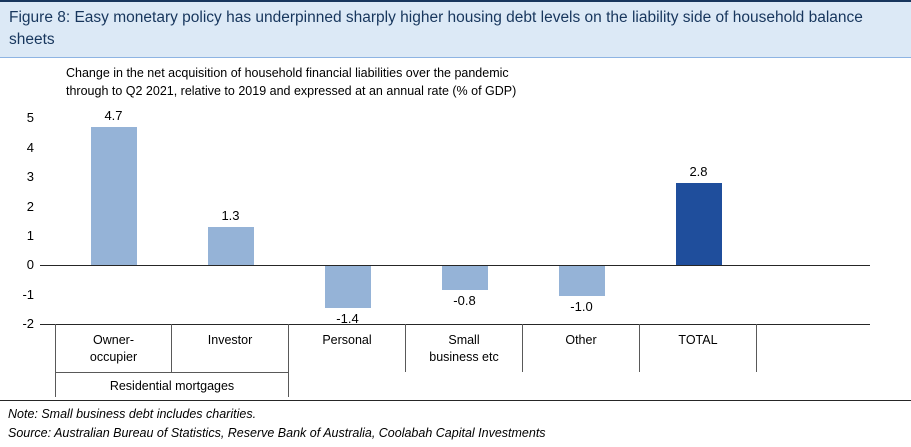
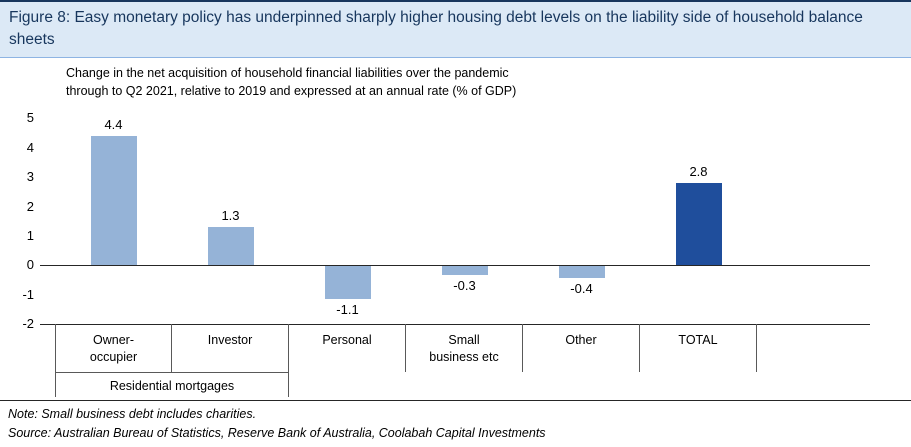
Owner- occupier: 4.7 -> 4.4
Personal: -1.4 -> -1.1
Small business etc: -0.8 -> -0.3
Other: -1.0 -> -0.4
